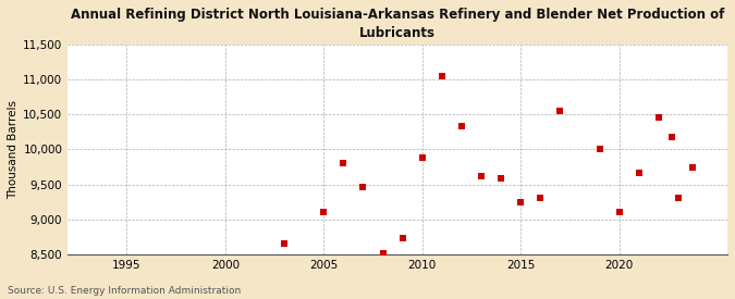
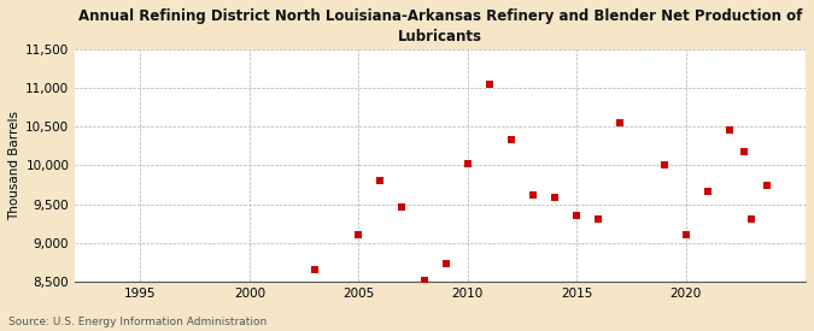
2010: 9,880 -> 10,020
2015: 9,240 -> 9,360
